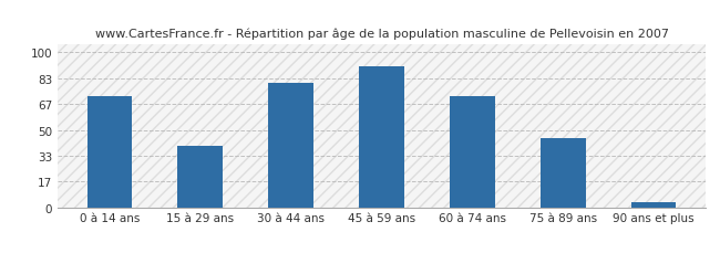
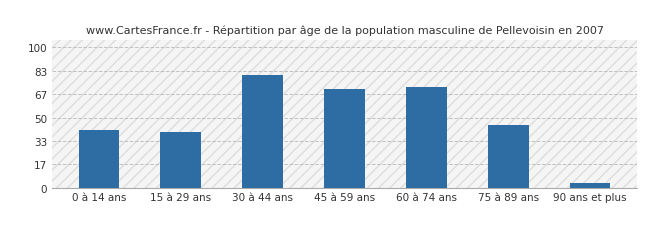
0 à 14 ans: 72 -> 41
45 à 59 ans: 91 -> 70
